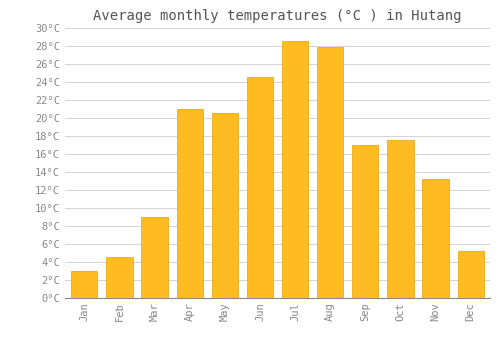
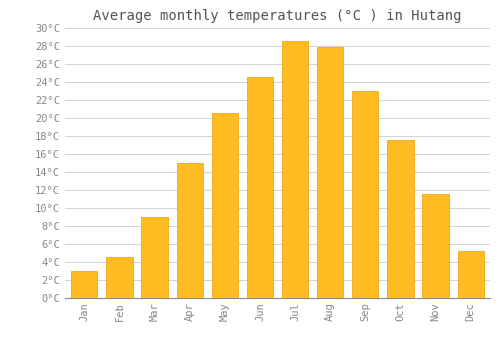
Apr: 21.0°C -> 15.0°C
Sep: 17.0°C -> 23.0°C
Nov: 13.2°C -> 11.5°C
